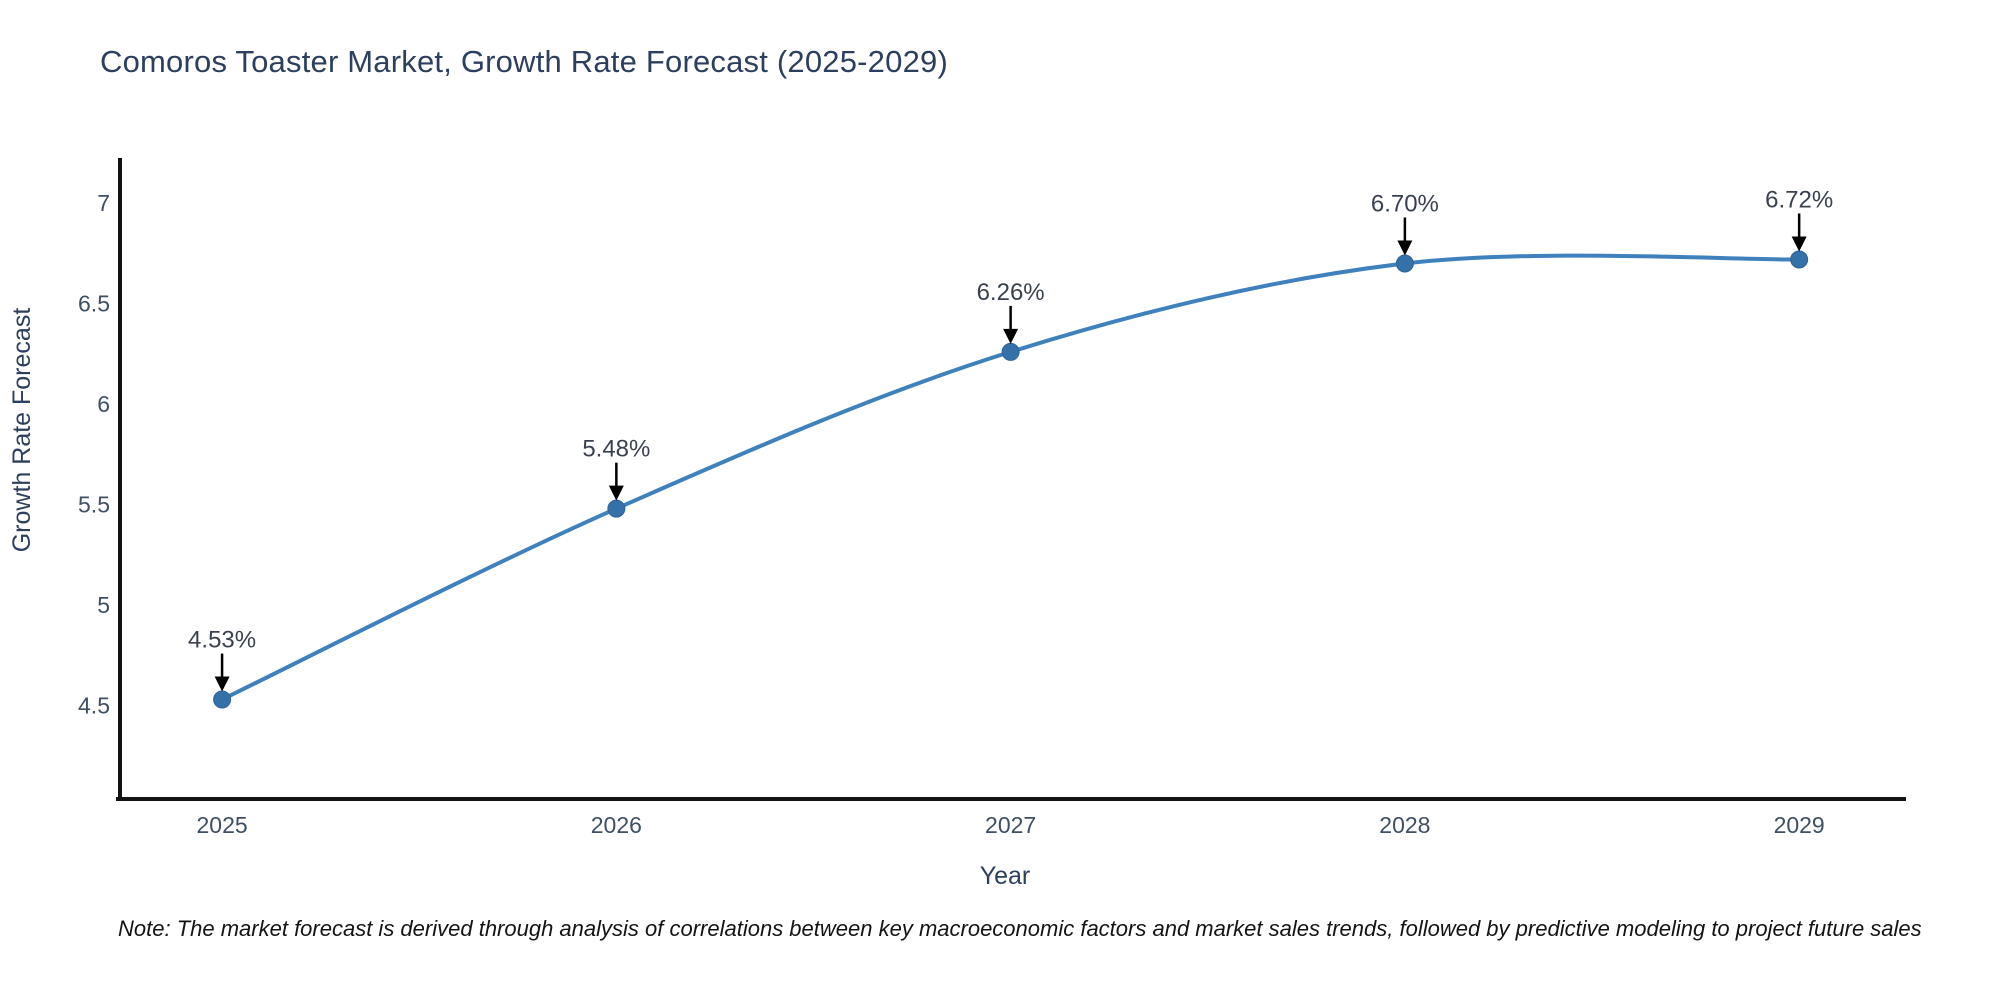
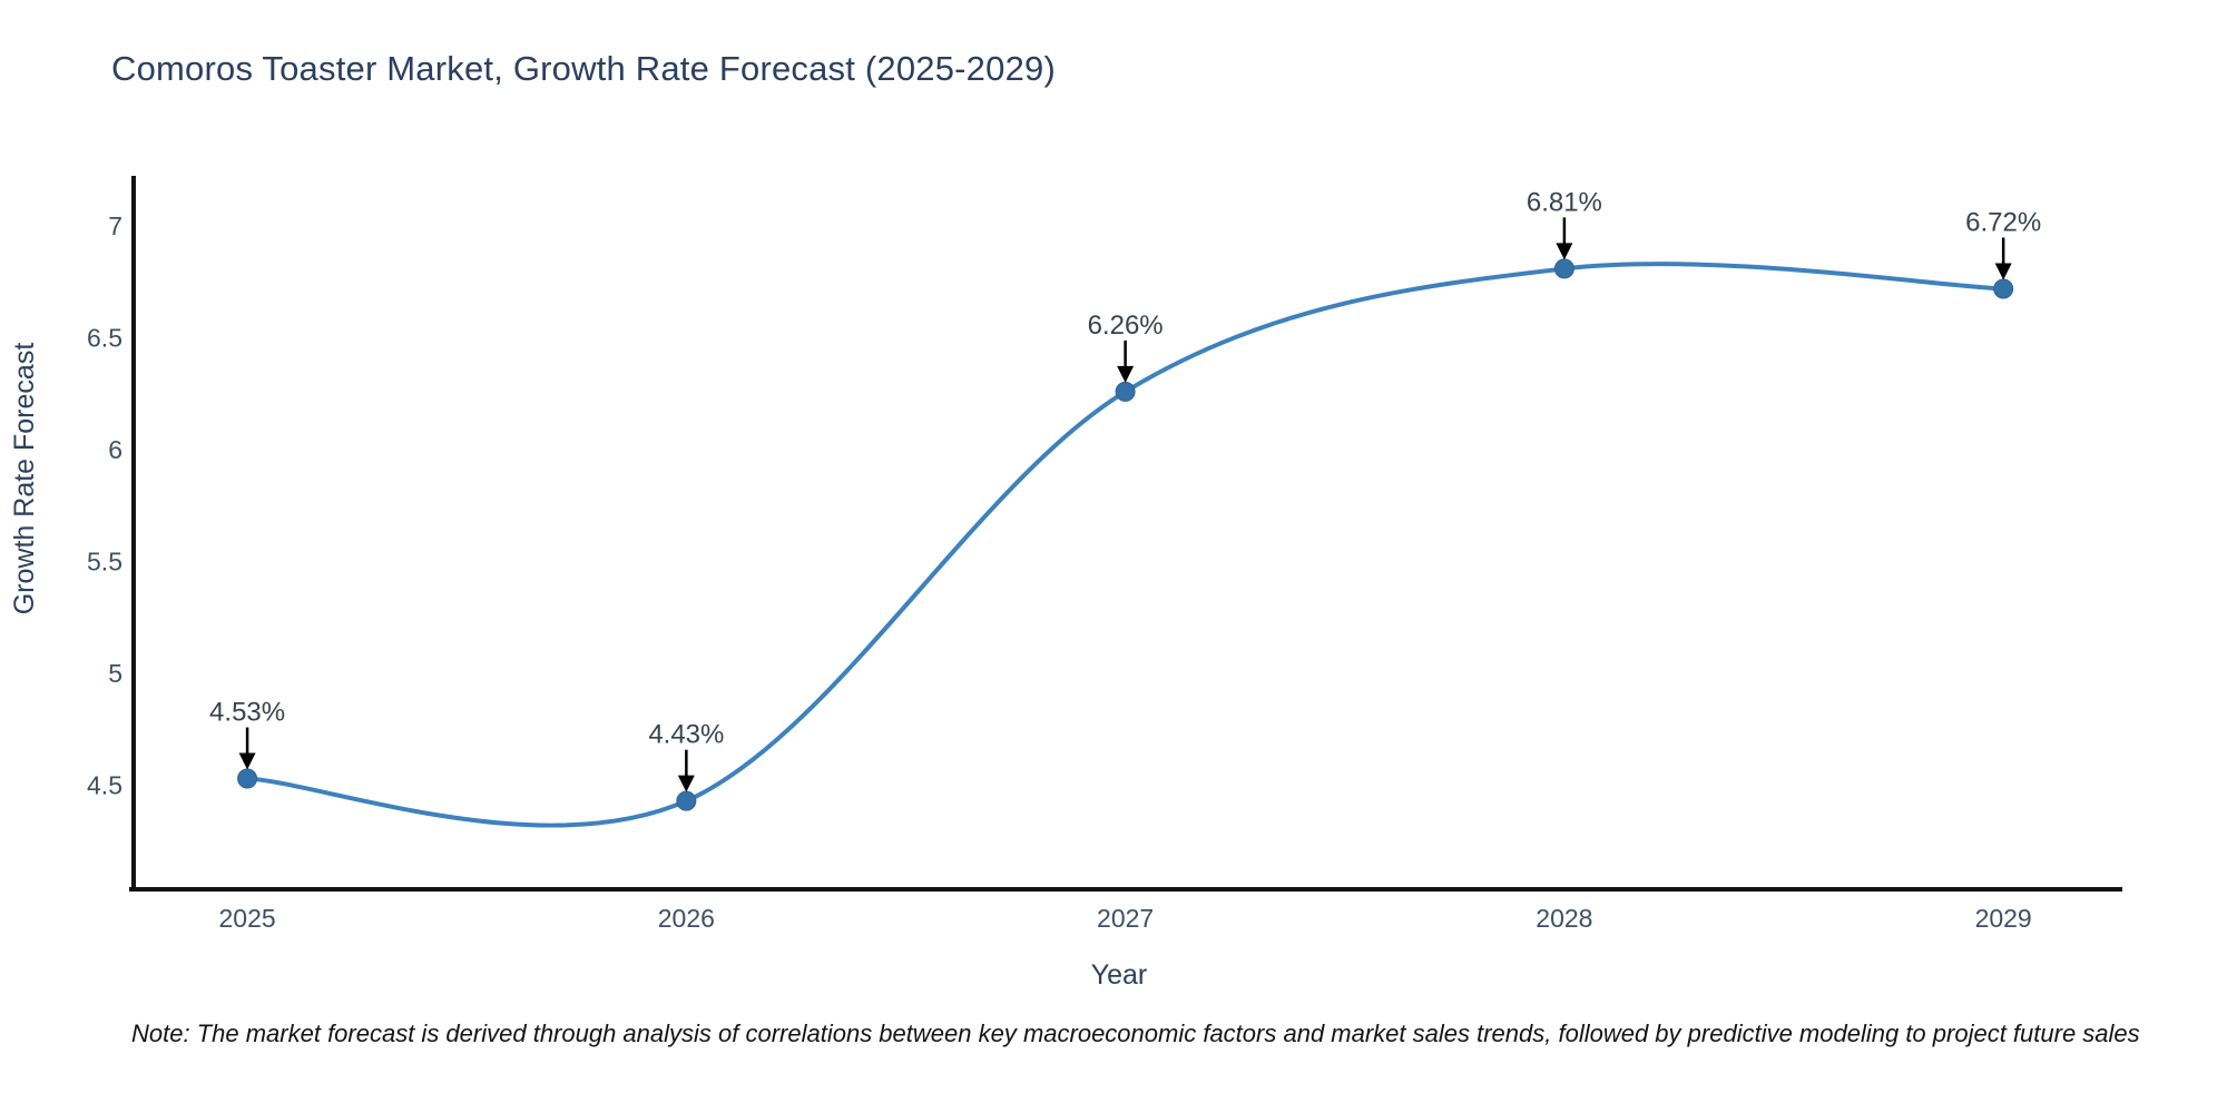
2026: 5.48% -> 4.43%
2028: 6.70% -> 6.81%
